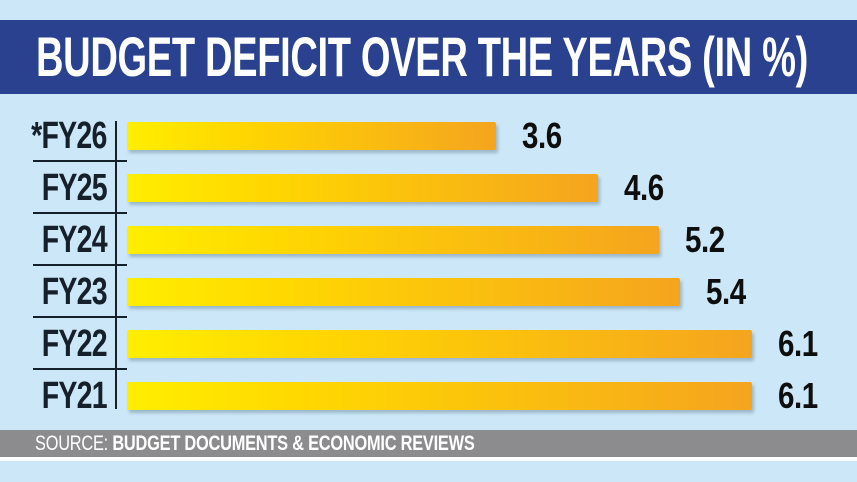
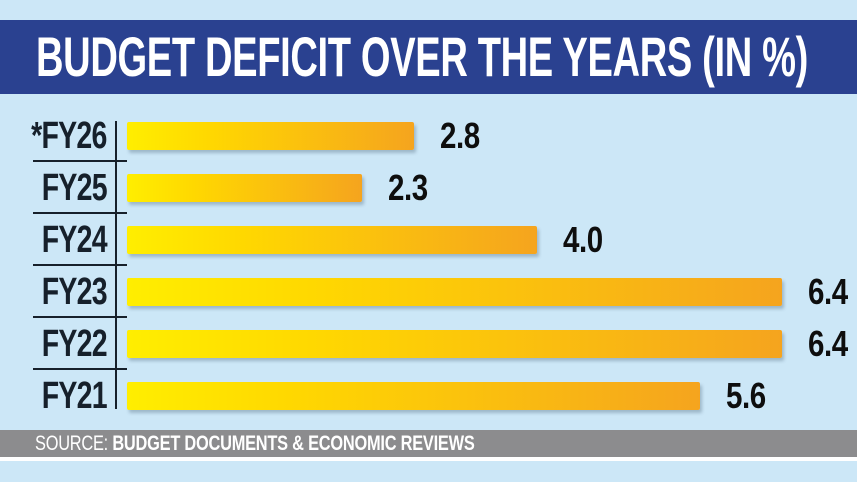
*FY26: 3.6 -> 2.8
FY25: 4.6 -> 2.3
FY24: 5.2 -> 4.0
FY23: 5.4 -> 6.4
FY22: 6.1 -> 6.4
FY21: 6.1 -> 5.6
